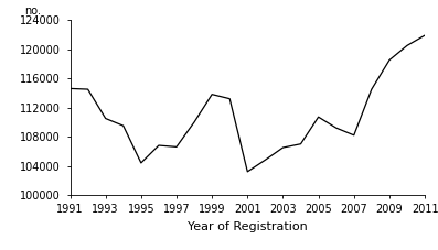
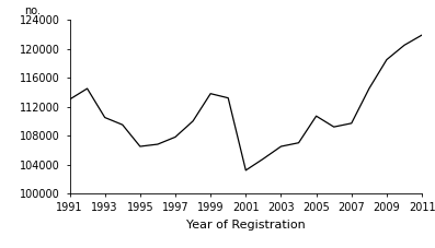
1991: 114600 -> 113000
1995: 104400 -> 106500
1997: 106600 -> 107800
2007: 108200 -> 109700
